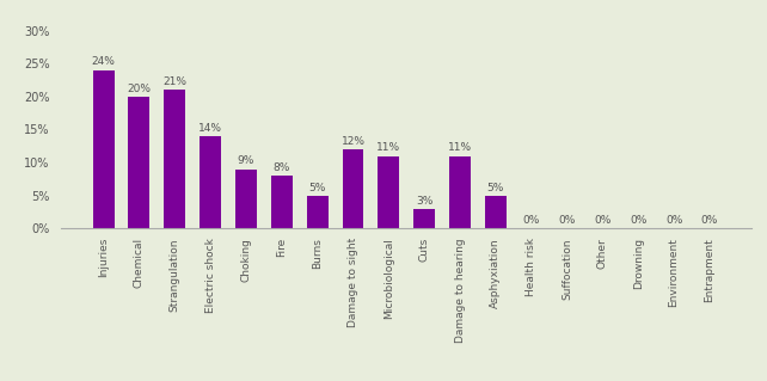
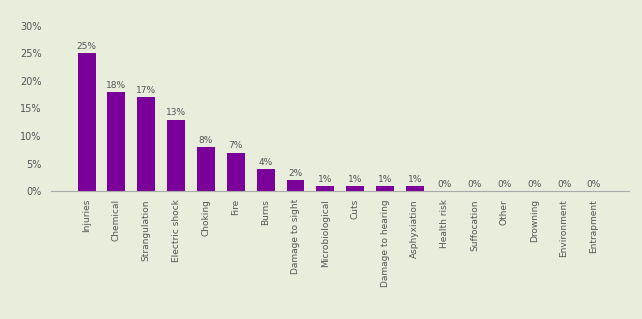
Injuries: 24% -> 25%
Chemical: 20% -> 18%
Strangulation: 21% -> 17%
Electric shock: 14% -> 13%
Choking: 9% -> 8%
Fire: 8% -> 7%
Burns: 5% -> 4%
Damage to sight: 12% -> 2%
Microbiological: 11% -> 1%
Cuts: 3% -> 1%
Damage to hearing: 11% -> 1%
Asphyxiation: 5% -> 1%
